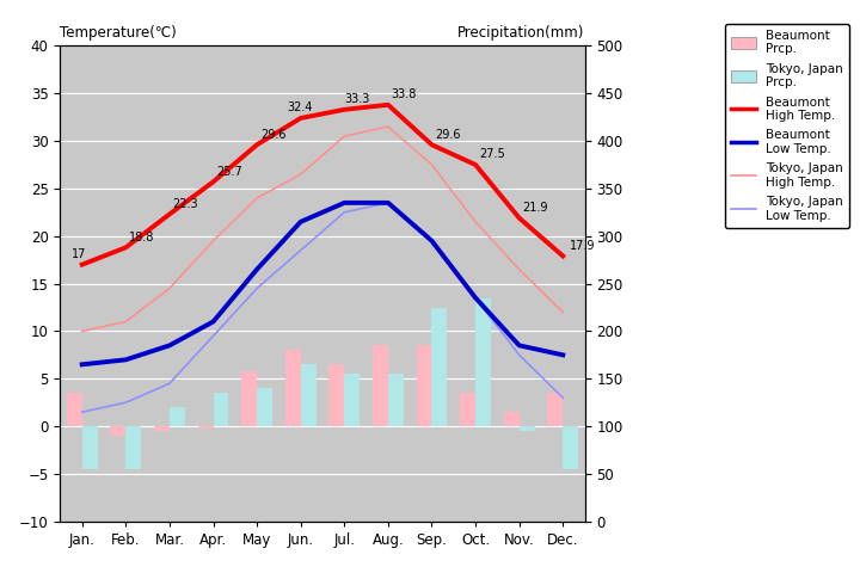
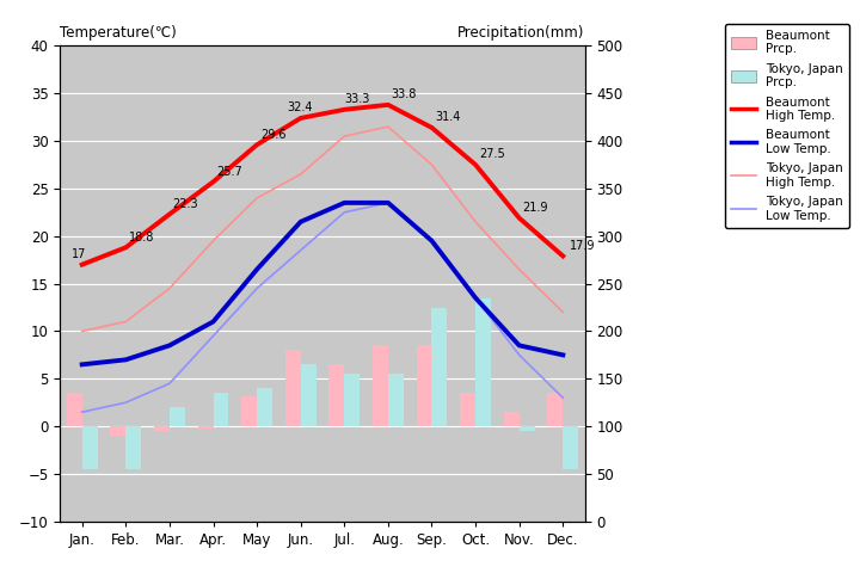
Beaumont Prcp./May: 5.8 -> 3.2
Beaumont High Temp./Sep.: 29.6 -> 31.4
